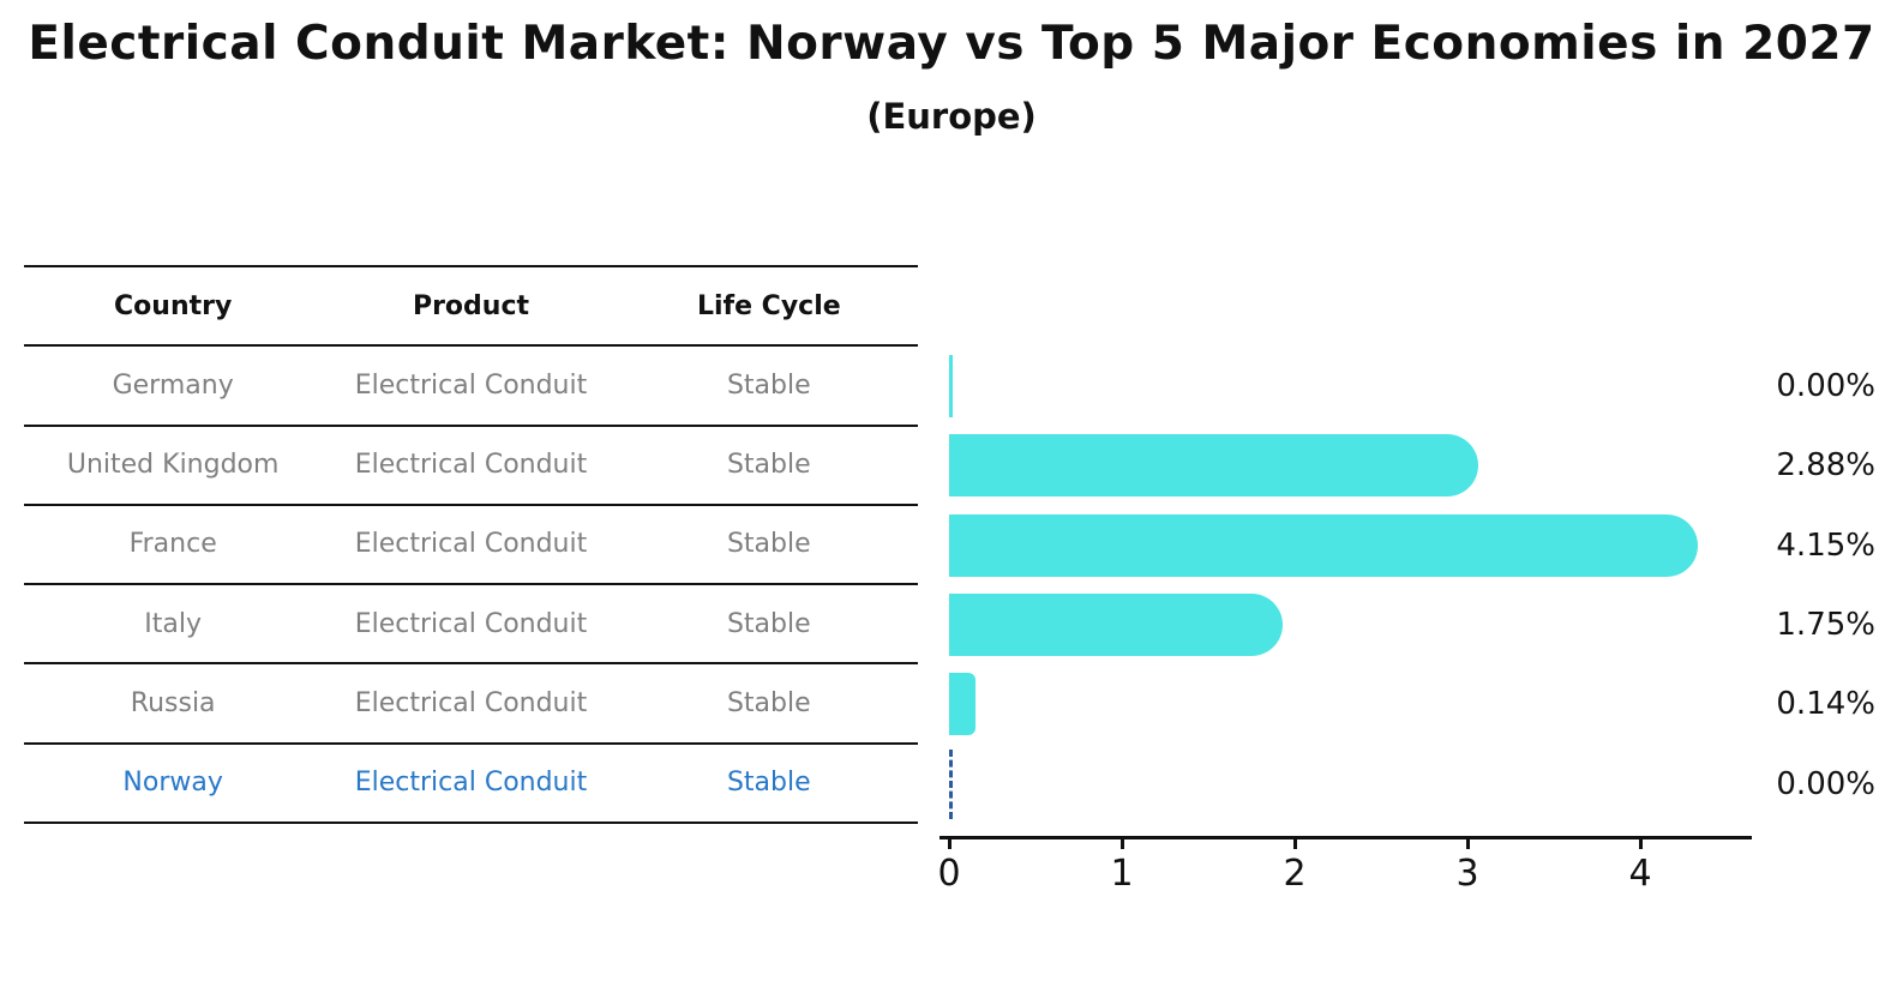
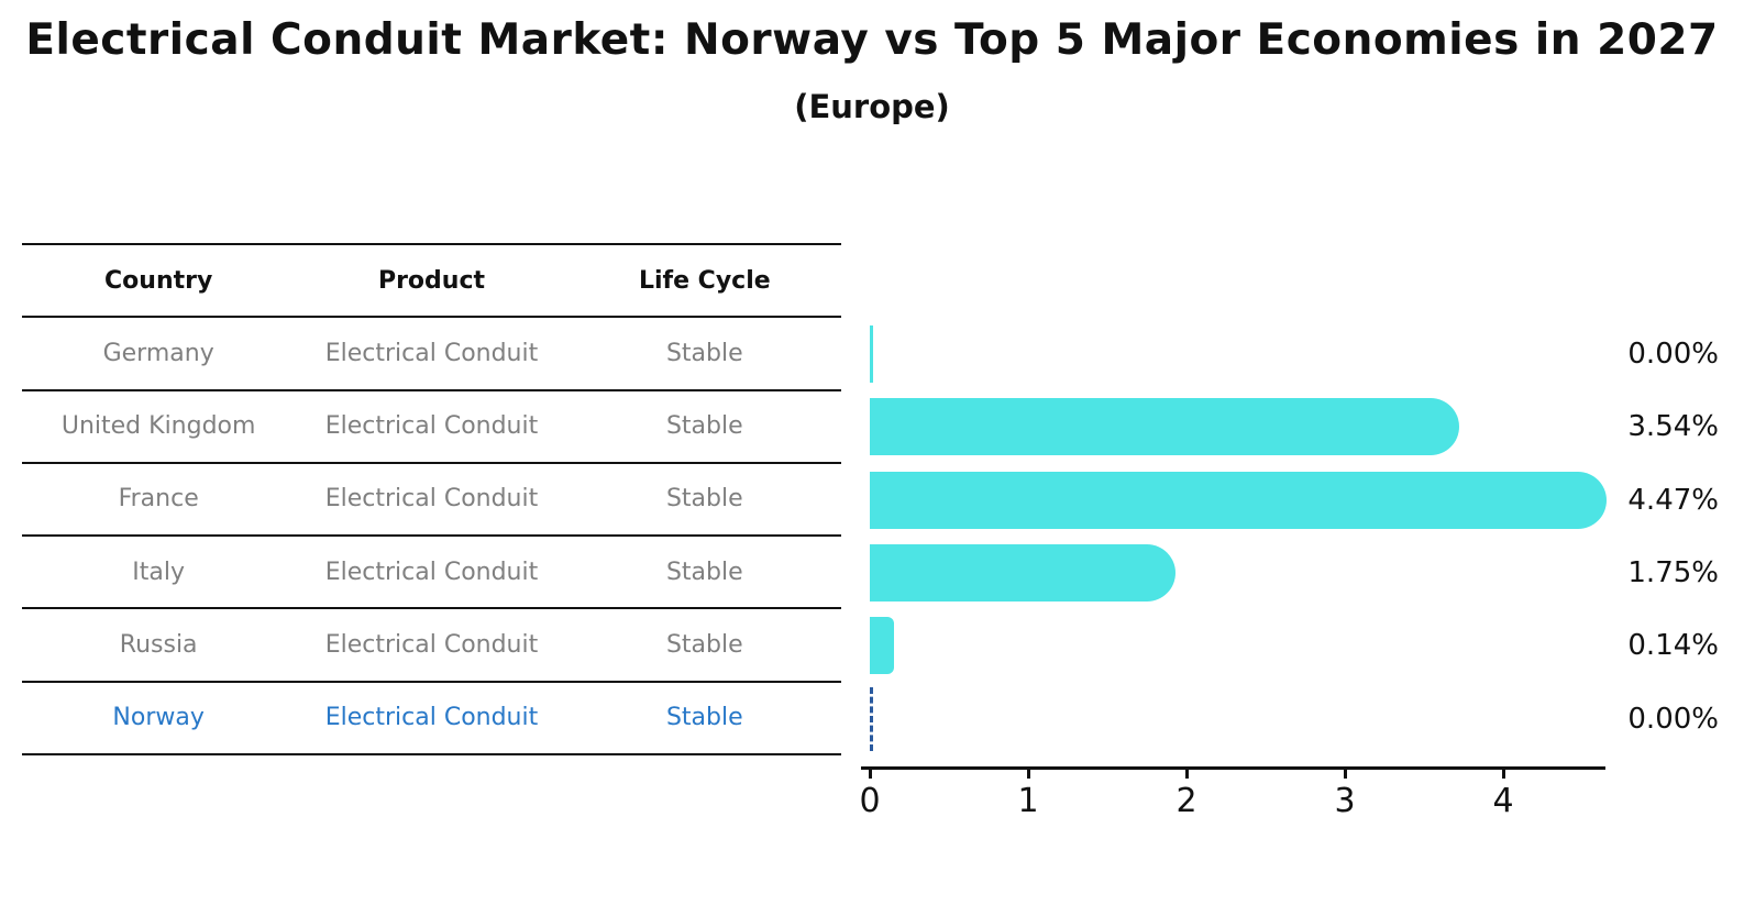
United Kingdom: 2.88% -> 3.54%
France: 4.15% -> 4.47%
